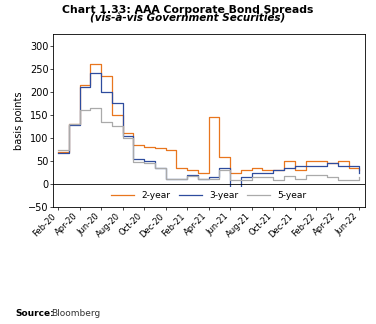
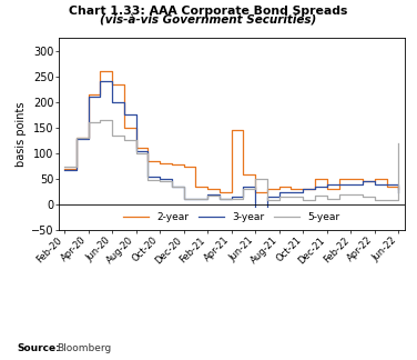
5-year/Jun-21: 10 -> 50
5-year/Jun-22: 15 -> 120
